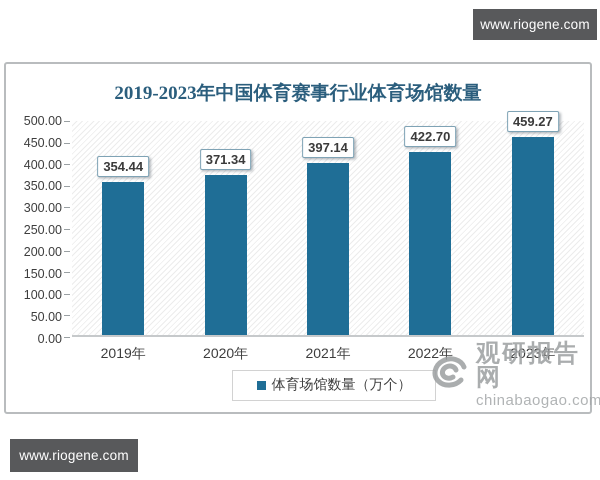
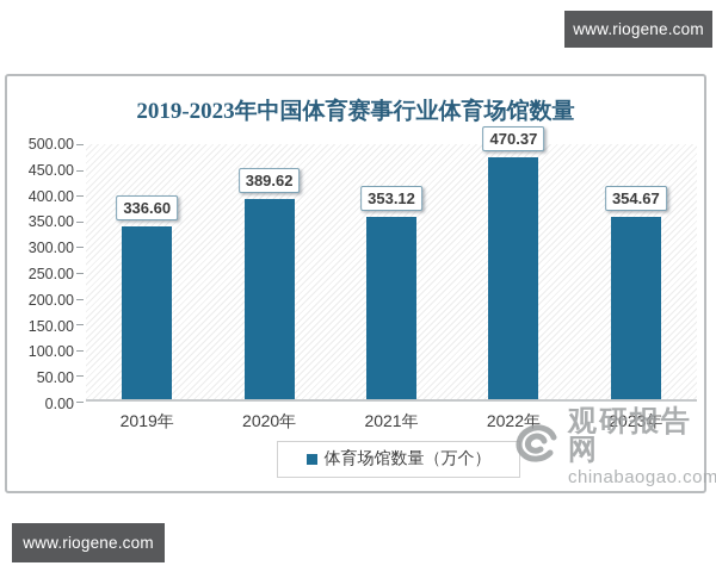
2019年: 354.44 -> 336.60
2020年: 371.34 -> 389.62
2021年: 397.14 -> 353.12
2022年: 422.70 -> 470.37
2023年: 459.27 -> 354.67
